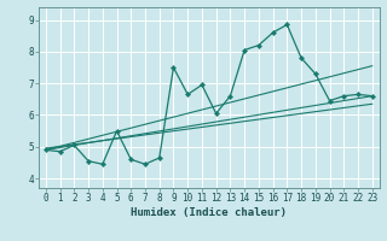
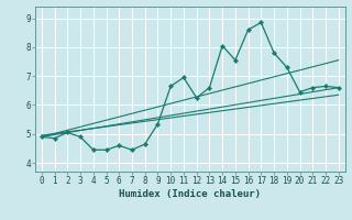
3: 4.55 -> 4.90
5: 5.50 -> 4.45
9: 7.50 -> 5.35
12: 6.05 -> 6.25
15: 8.20 -> 7.55
